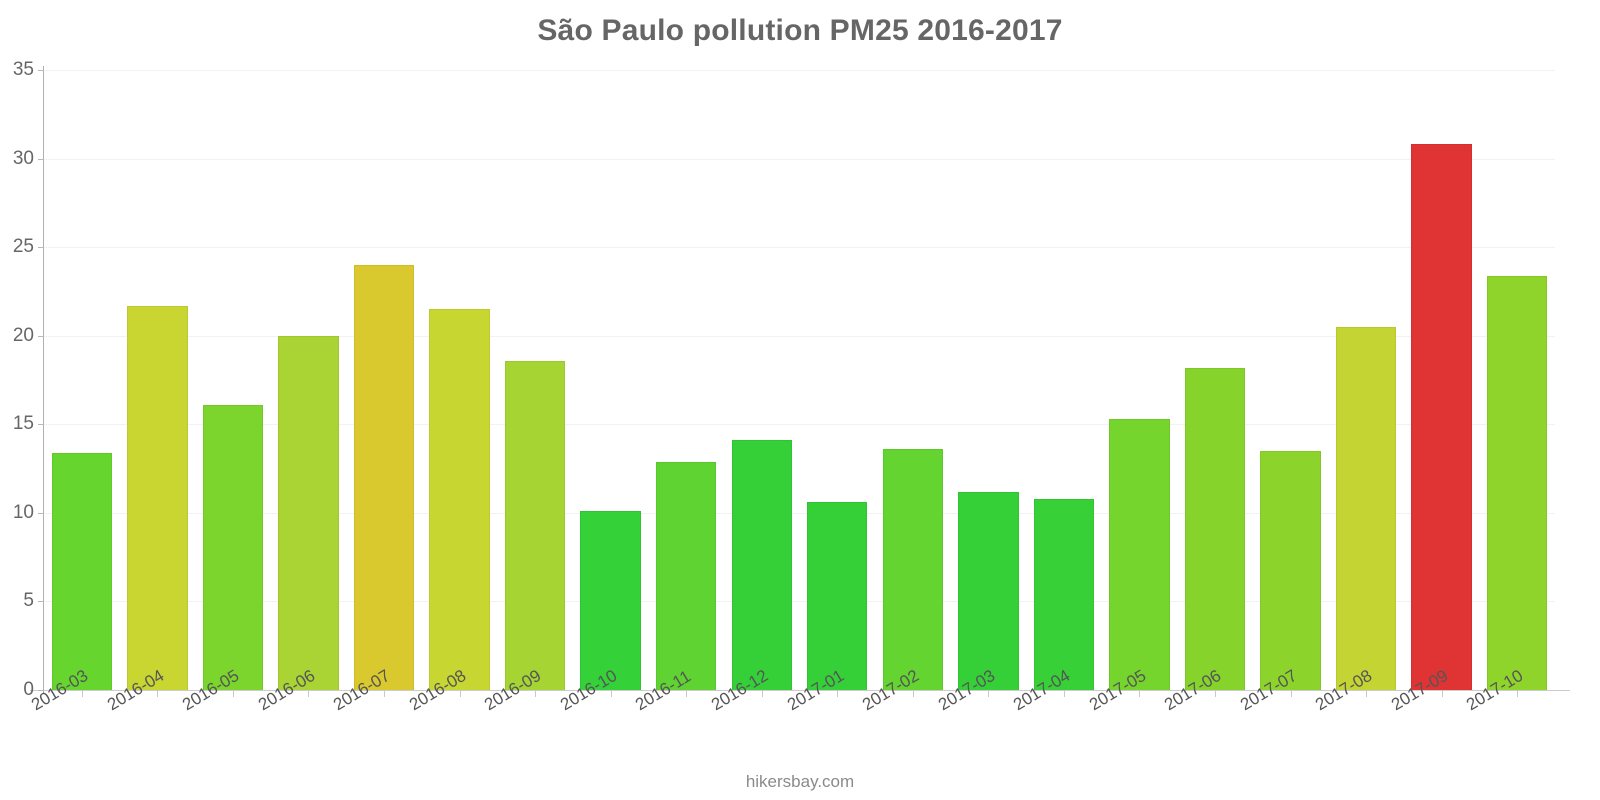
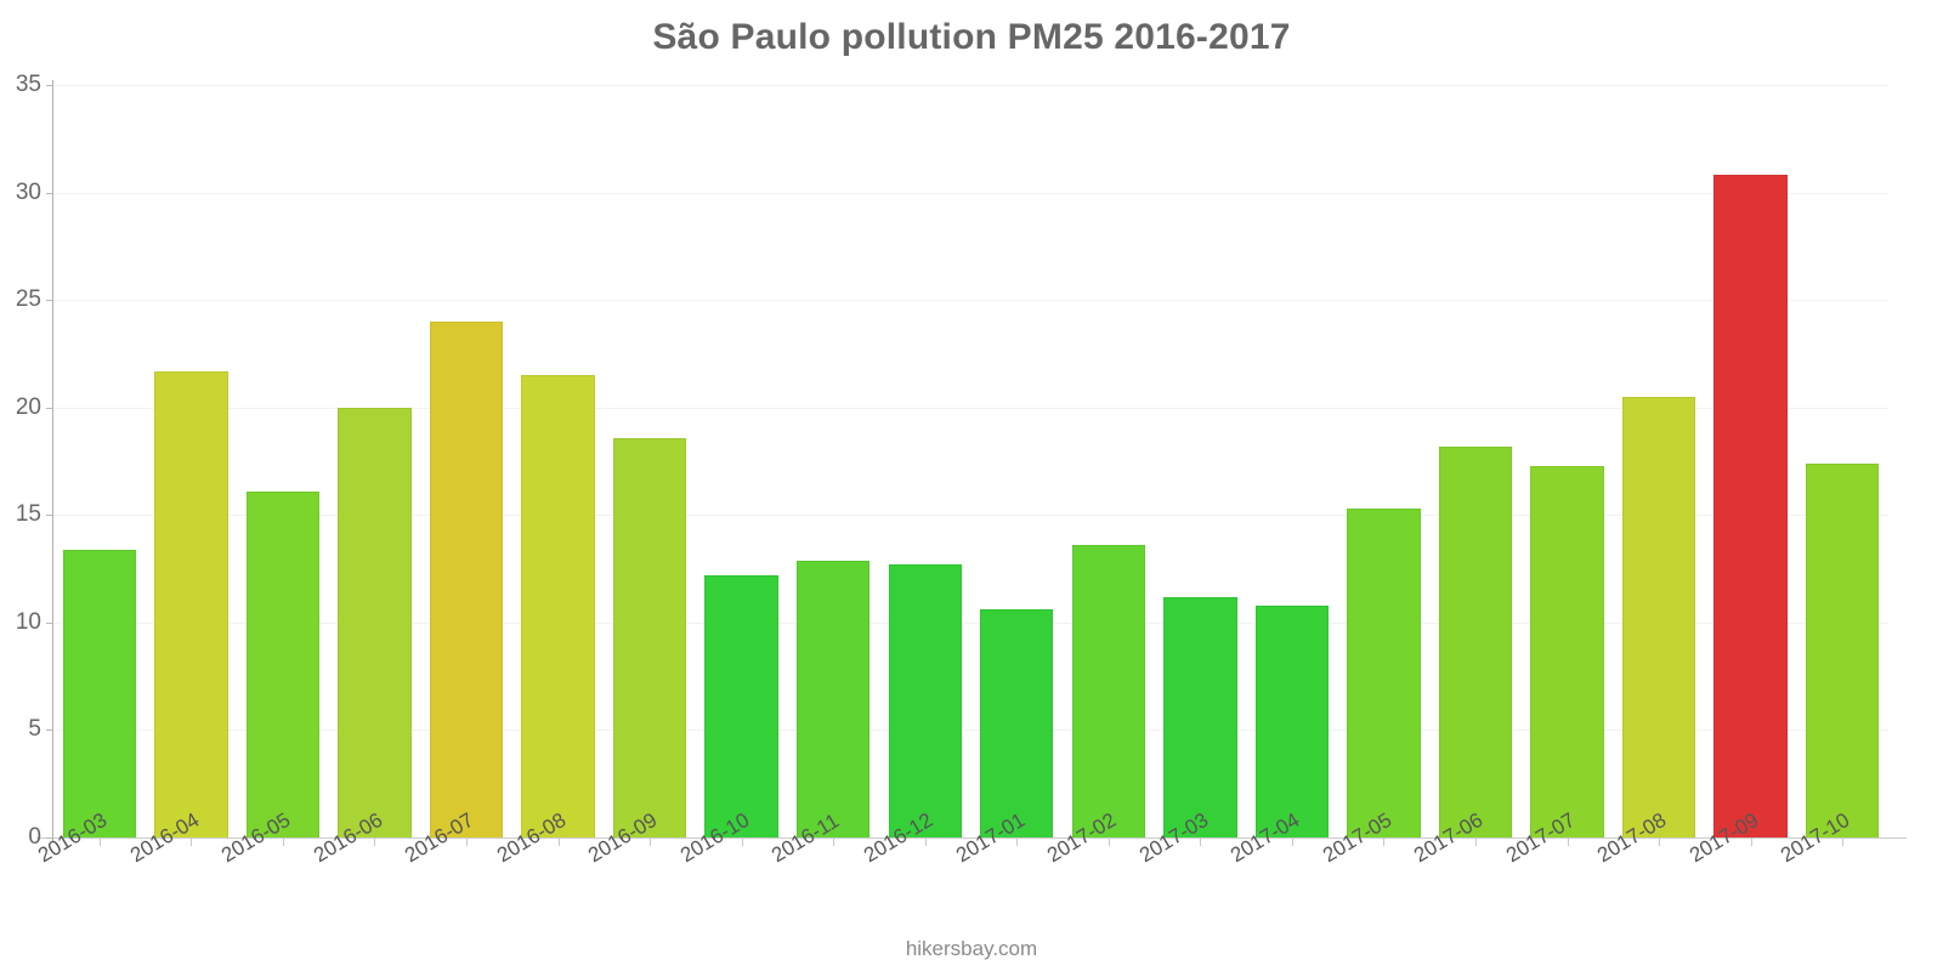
2016-10: 10.1 -> 12.2
2016-12: 14.1 -> 12.7
2017-07: 13.5 -> 17.3
2017-10: 23.4 -> 17.4
